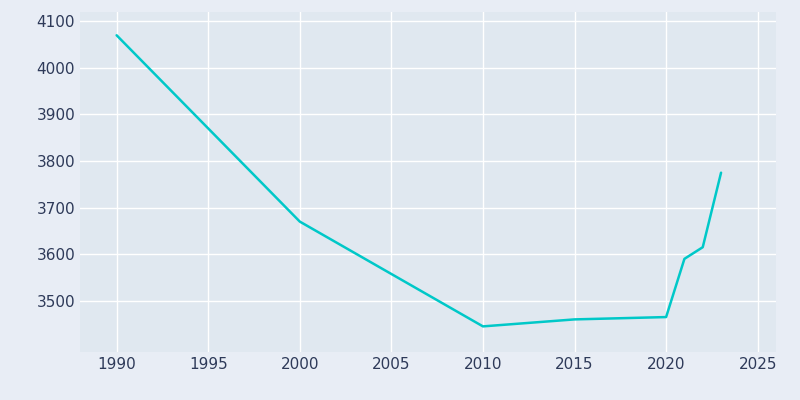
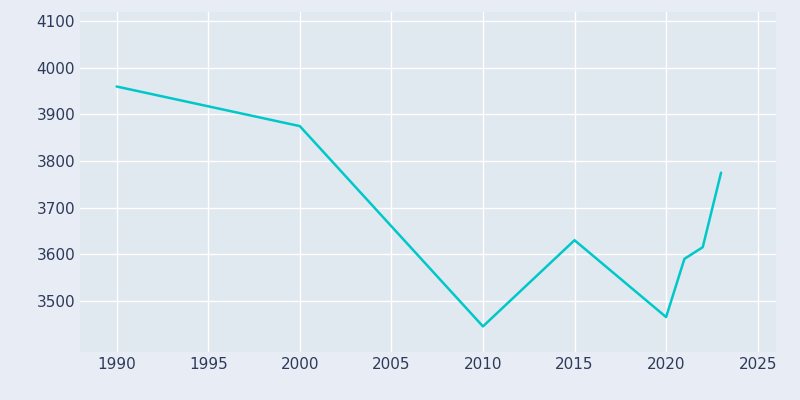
1990: 4070 -> 3960
2000: 3670 -> 3875
2015: 3460 -> 3630
